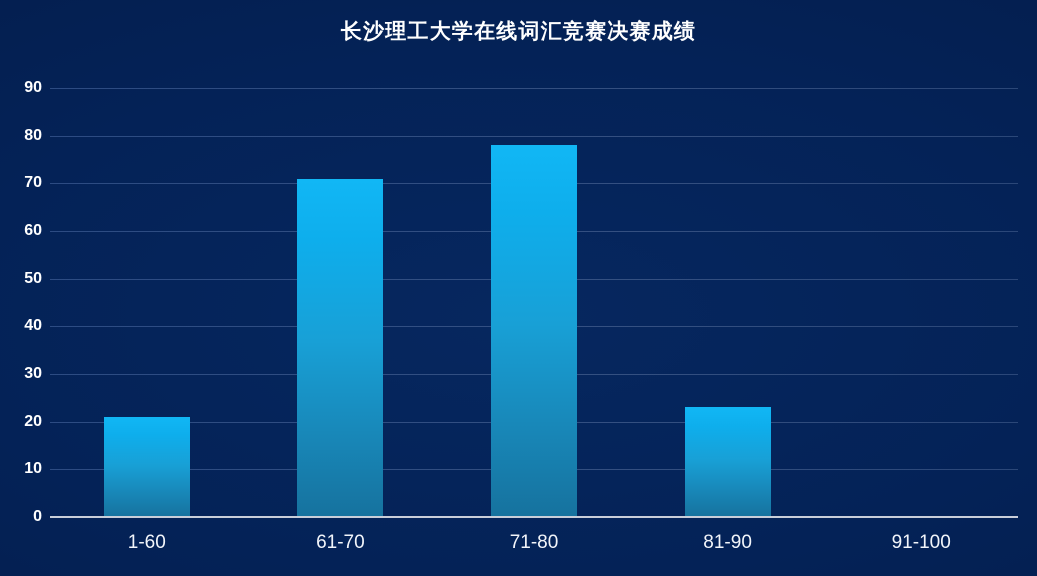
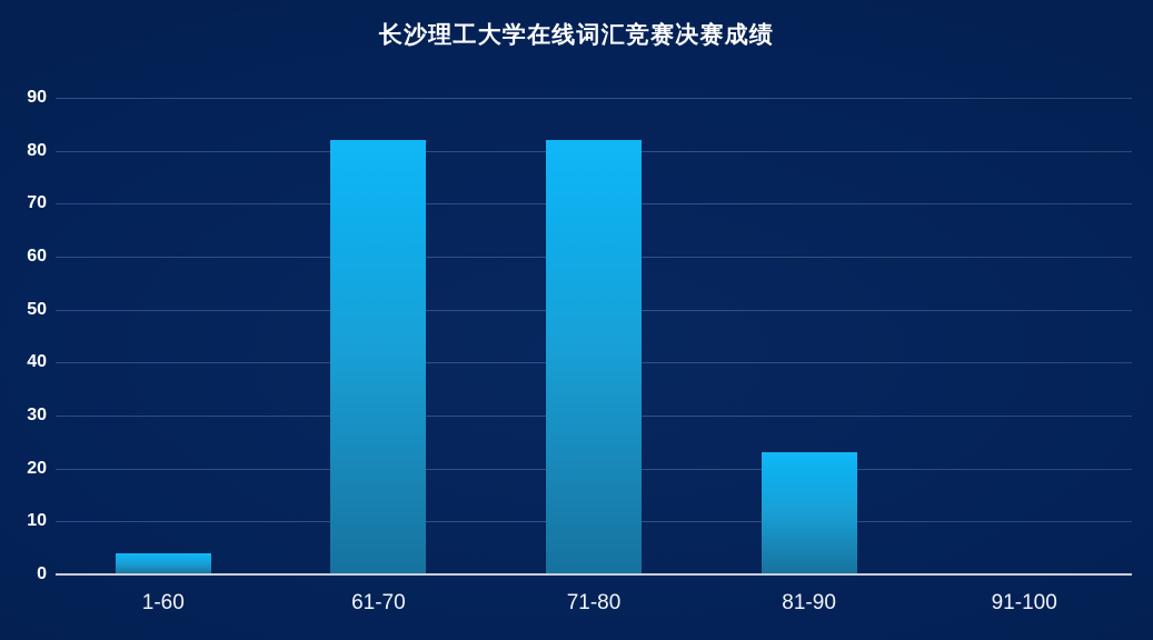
1-60: 21 -> 4
61-70: 71 -> 82
71-80: 78 -> 82
